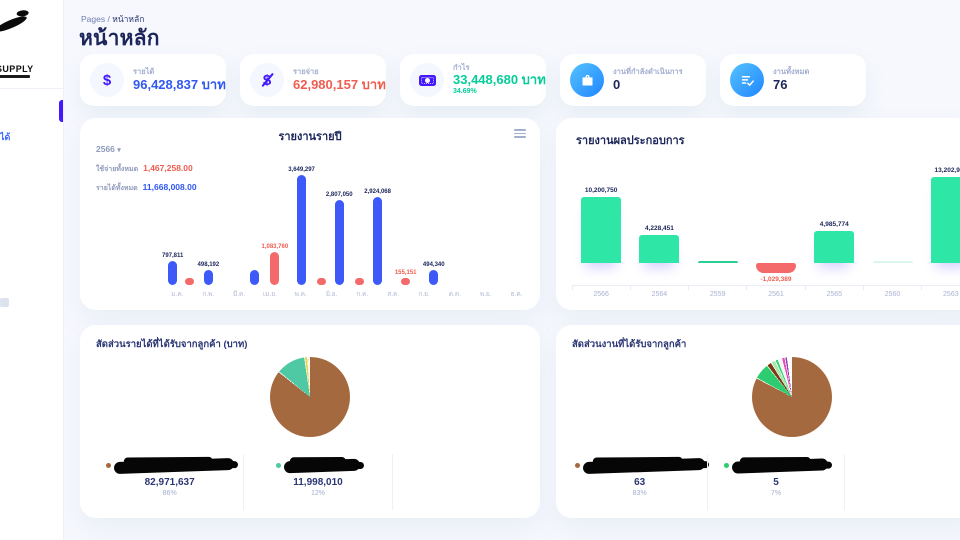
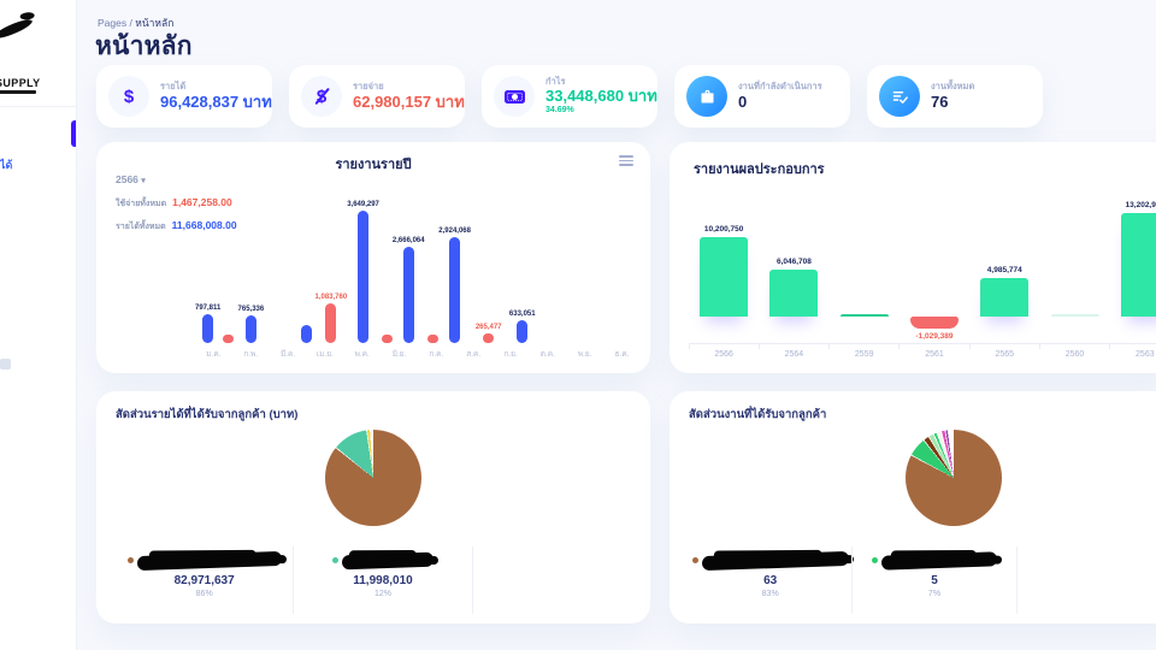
รายงานรายปี/รายได้ทั้งหมด/ก.พ.: 498,192 -> 765,336
รายงานรายปี/รายได้ทั้งหมด/มิ.ย.: 2,807,050 -> 2,666,064
รายงานรายปี/ใช้จ่ายทั้งหมด/ส.ค.: 155,151 -> 265,477
รายงานรายปี/รายได้ทั้งหมด/ก.ย.: 494,340 -> 633,051
รายงานผลประกอบการ/2564: 4,228,451 -> 6,046,708
